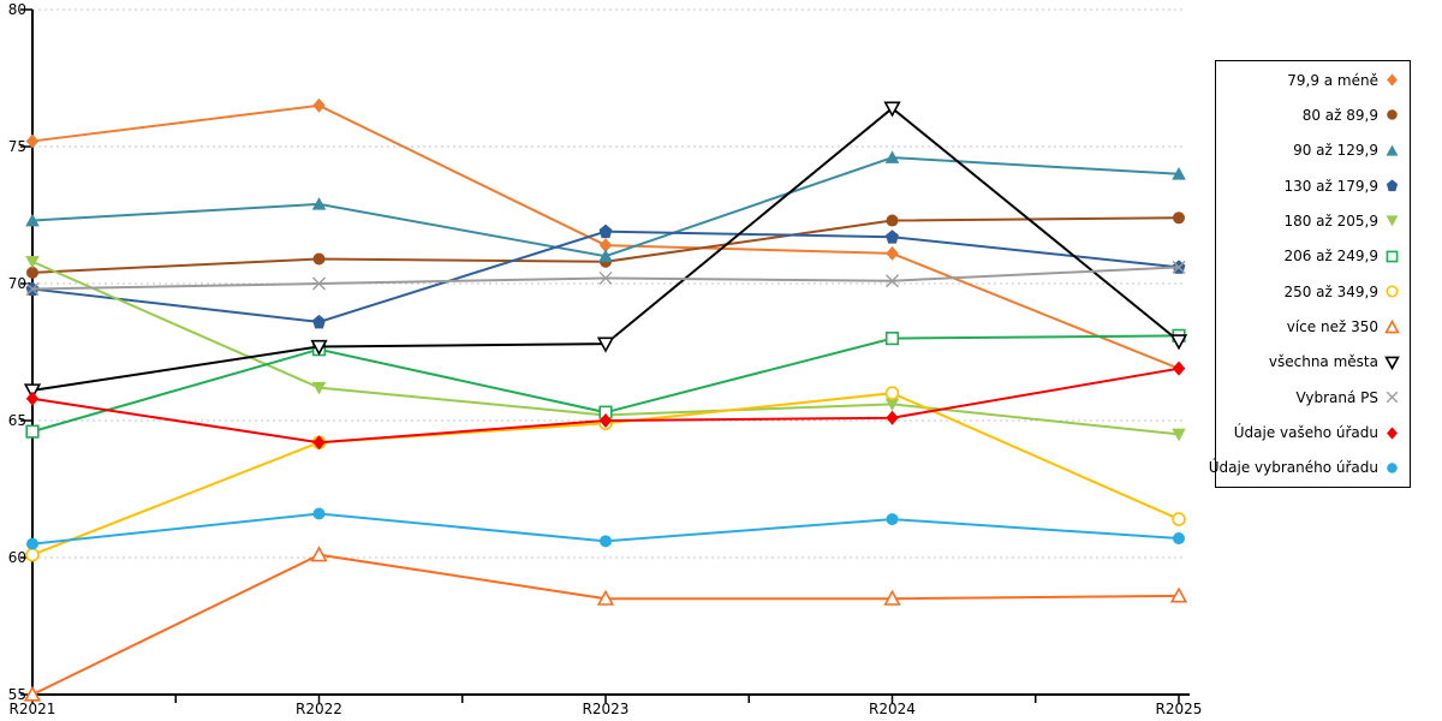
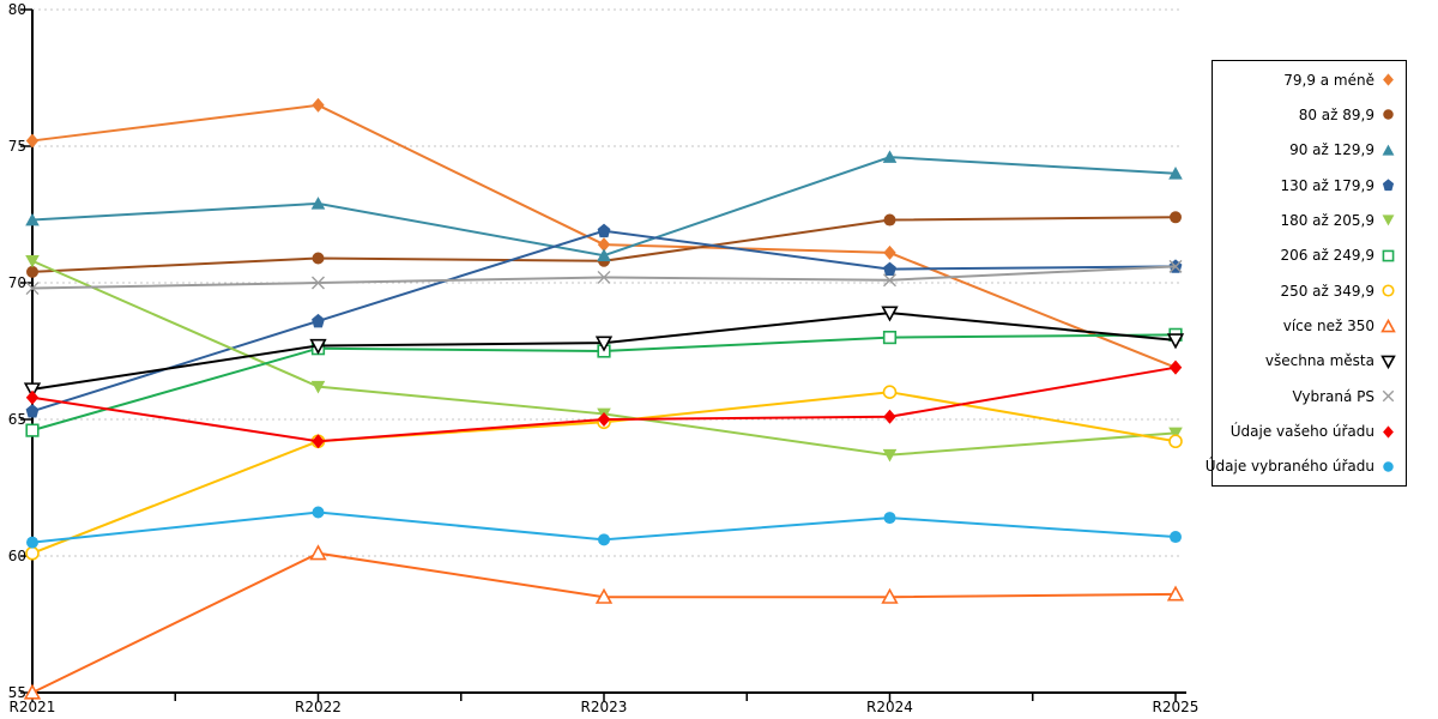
130 až 179,9/R2021: 69.8 -> 65.3
206 až 249,9/R2023: 65.3 -> 67.5
130 až 179,9/R2024: 71.7 -> 70.5
180 až 205,9/R2024: 65.6 -> 63.7
všechna města/R2024: 76.4 -> 68.9
250 až 349,9/R2025: 61.4 -> 64.2
